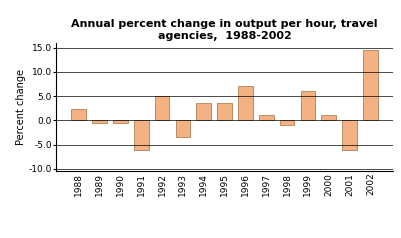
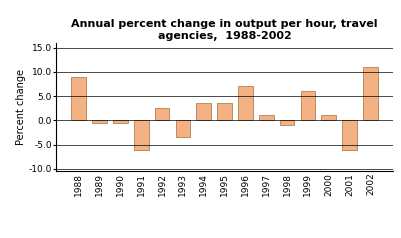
1988: 2.3 -> 9.0
1992: 5.0 -> 2.5
2002: 14.5 -> 11.0
